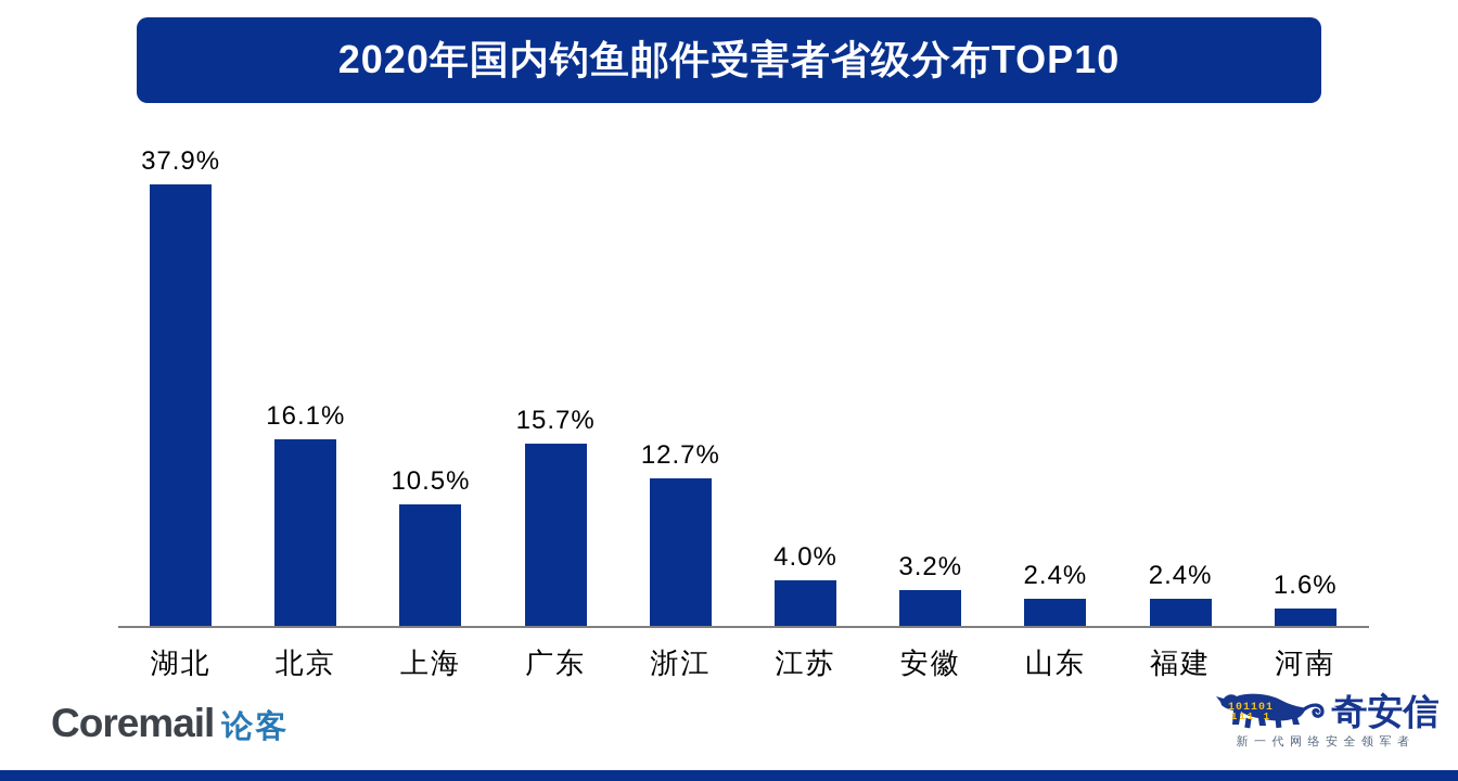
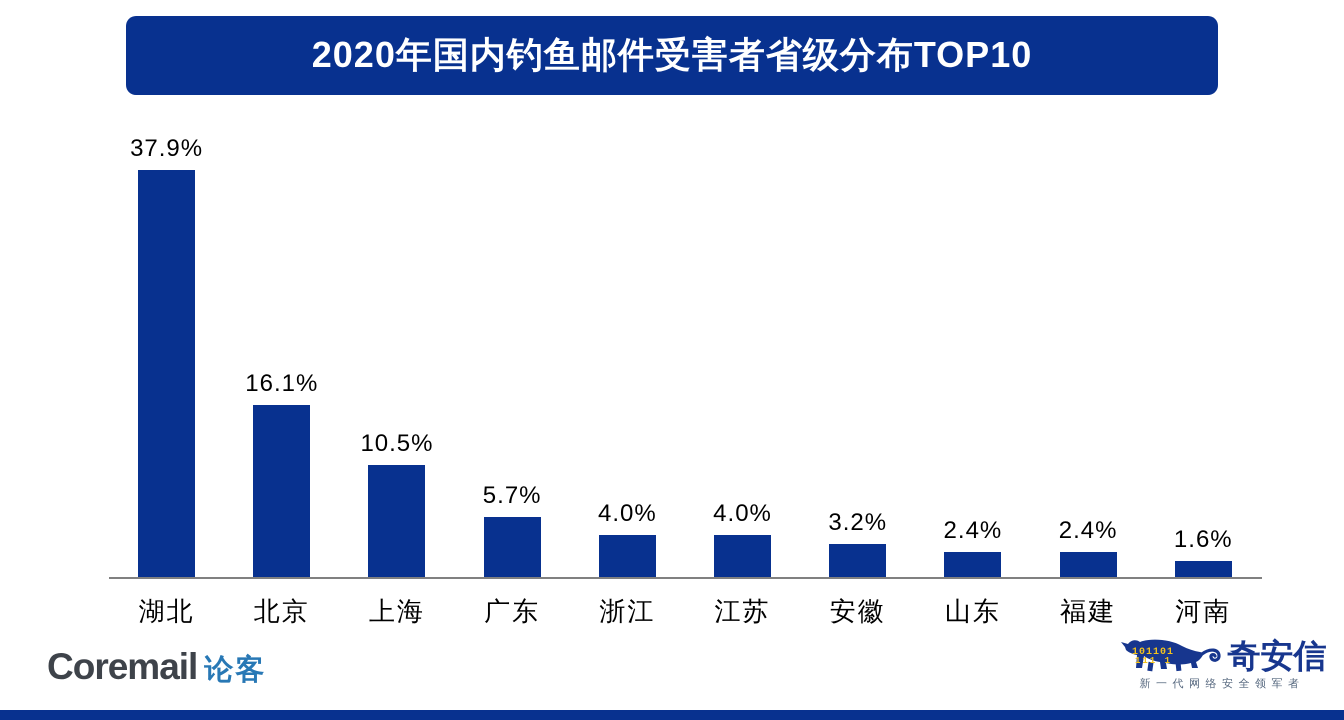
广东: 15.7% -> 5.7%
浙江: 12.7% -> 4.0%
